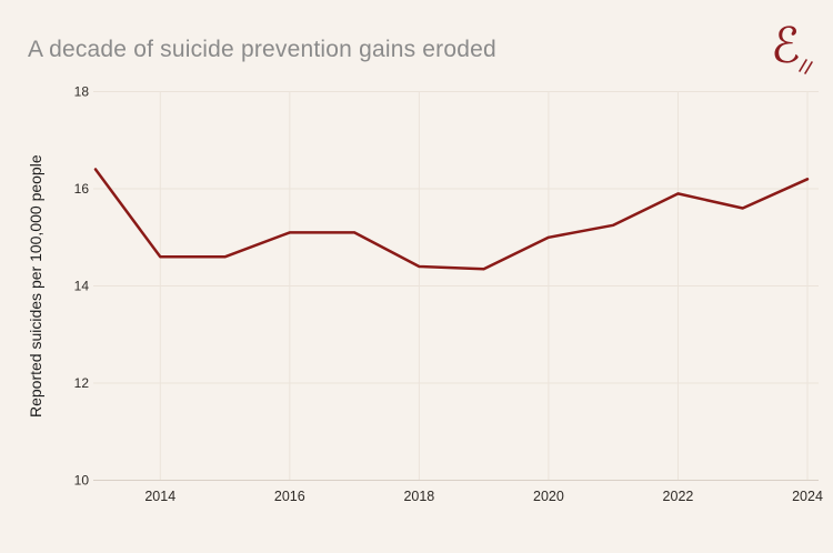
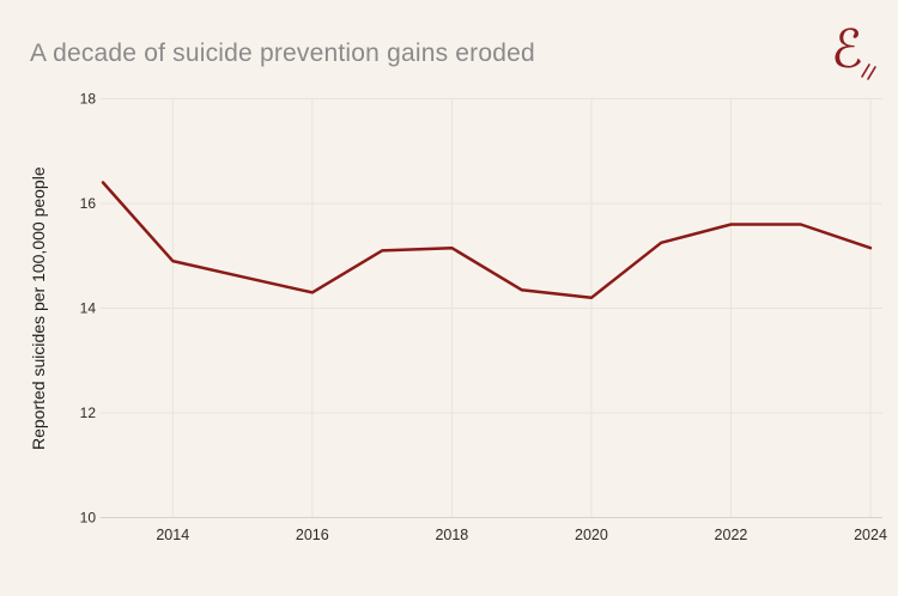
2014: 14.6 -> 14.9
2016: 15.1 -> 14.3
2018: 14.4 -> 15.2
2020: 15.0 -> 14.2
2022: 15.9 -> 15.6
2024: 16.2 -> 15.2
